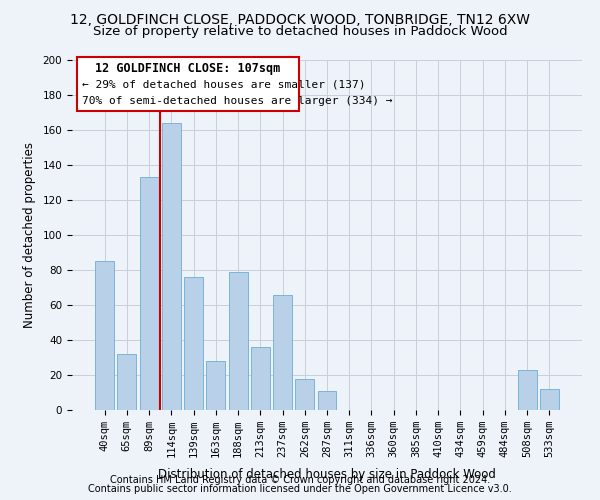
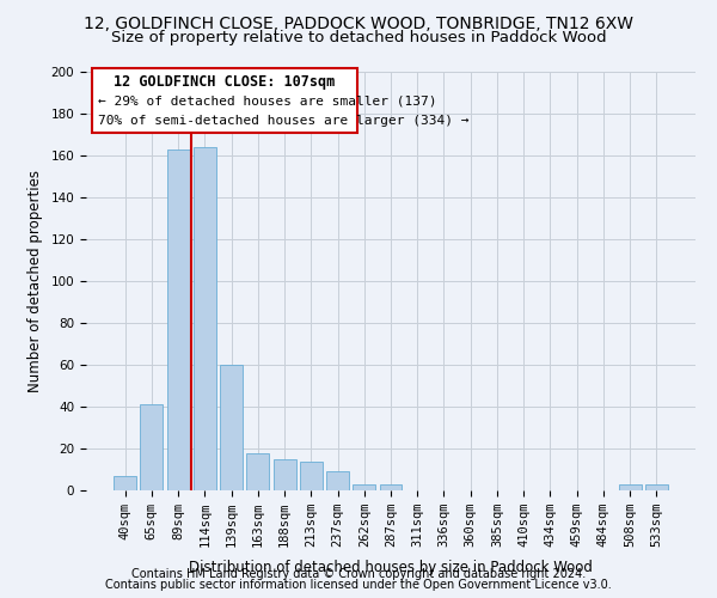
40sqm: 85 -> 7
65sqm: 32 -> 41
89sqm: 133 -> 163
139sqm: 76 -> 60
163sqm: 28 -> 18
188sqm: 79 -> 15
213sqm: 36 -> 14
237sqm: 66 -> 9
262sqm: 18 -> 3
287sqm: 11 -> 3
508sqm: 23 -> 3
533sqm: 12 -> 3
